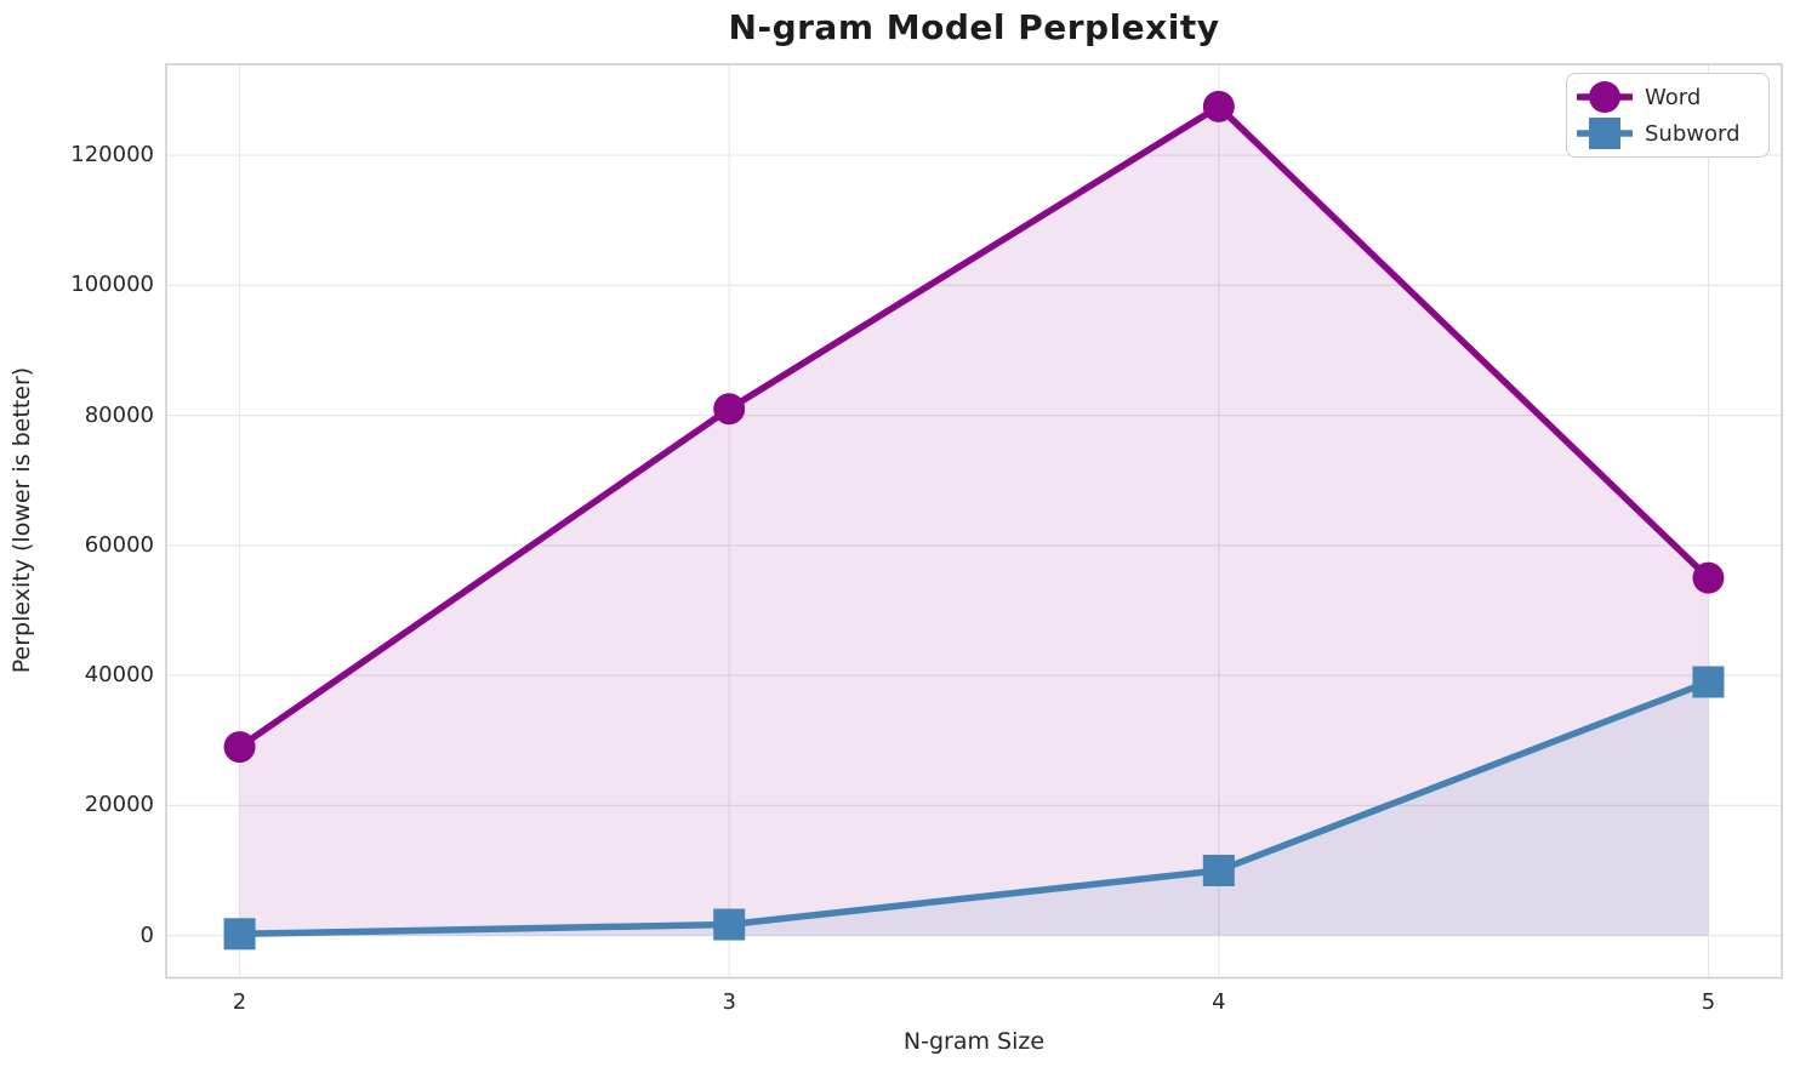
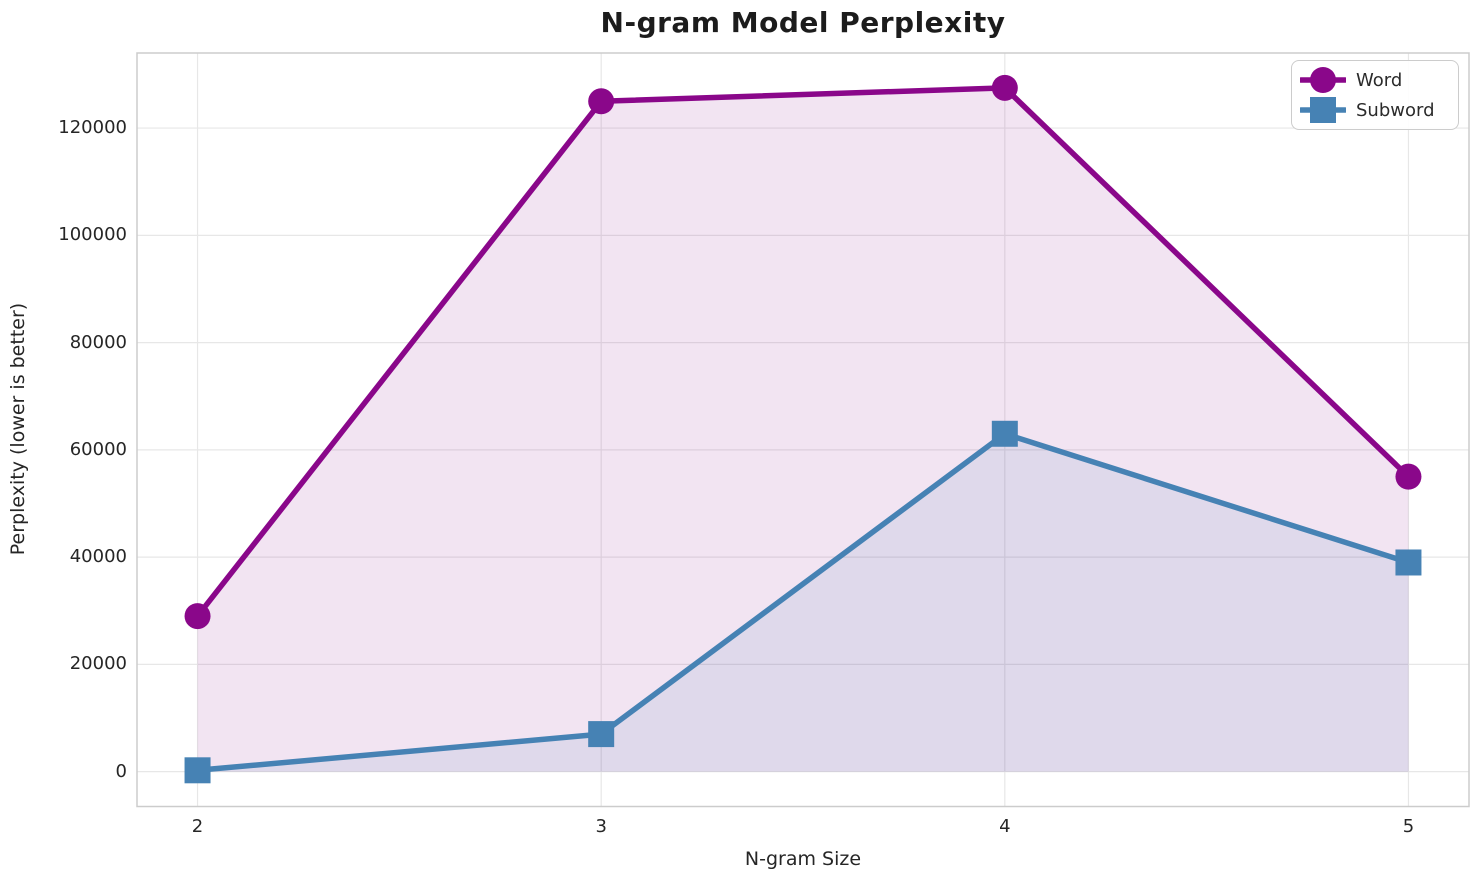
Word/3: 81000 -> 125000
Subword/3: 2000 -> 7000
Subword/4: 10000 -> 63000
